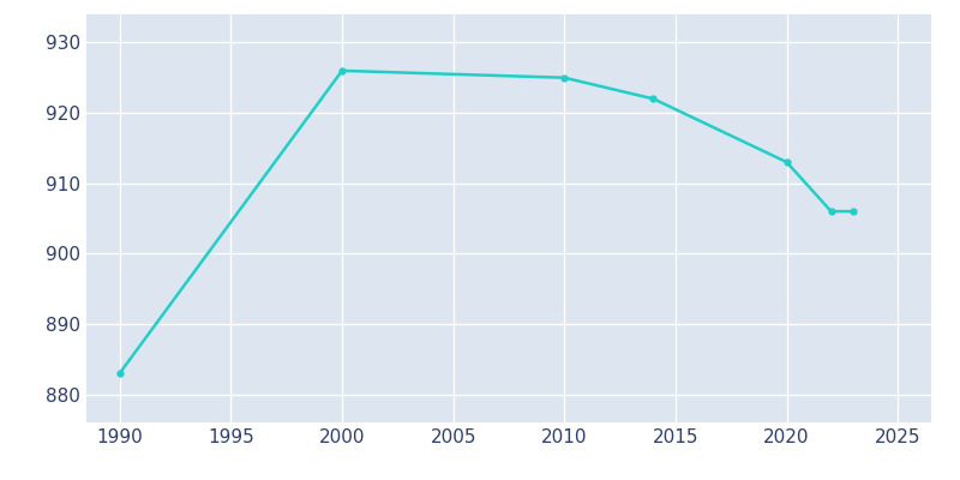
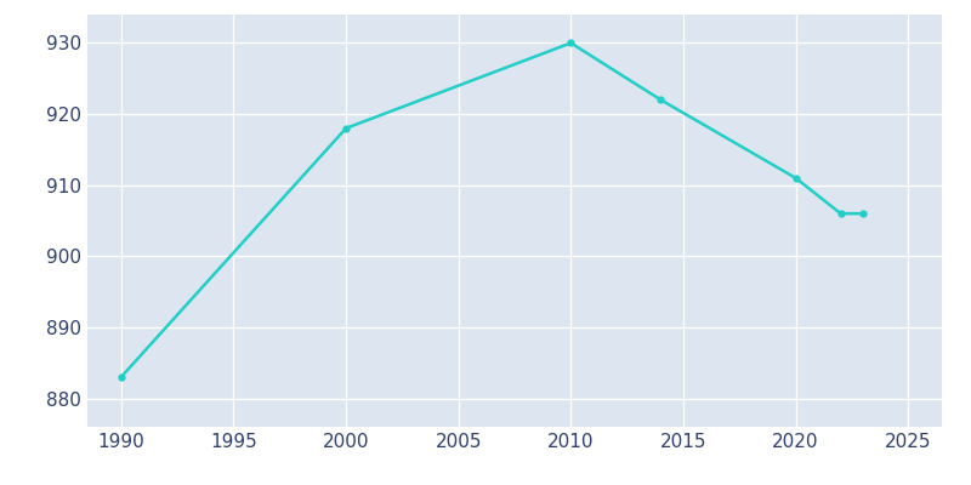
2000: 926 -> 918
2010: 925 -> 930
2020: 913 -> 911
